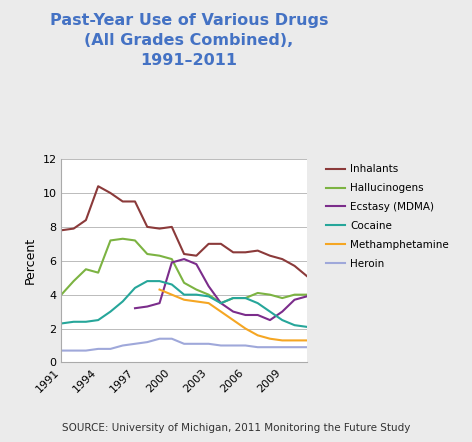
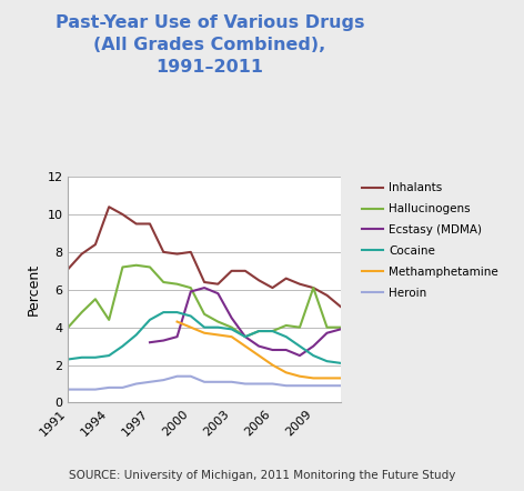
Inhalants/1991: 7.8 -> 7.1
Hallucinogens/1994: 5.3 -> 4.4
Inhalants/2006: 6.5 -> 6.1
Hallucinogens/2009: 3.8 -> 6.1
